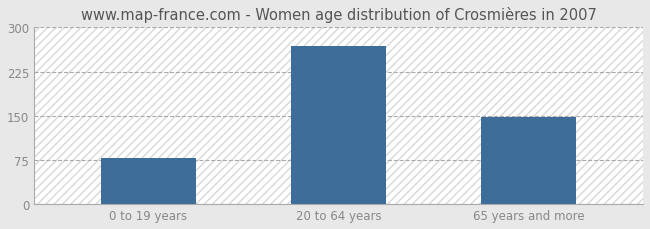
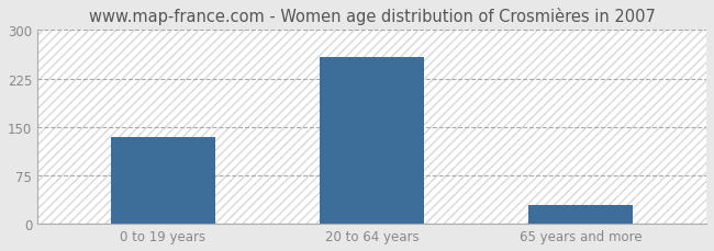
0 to 19 years: 78 -> 135
20 to 64 years: 268 -> 258
65 years and more: 148 -> 30
